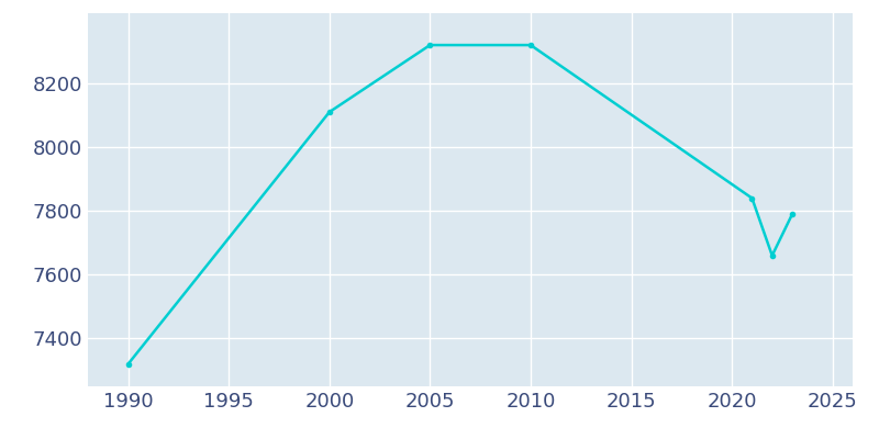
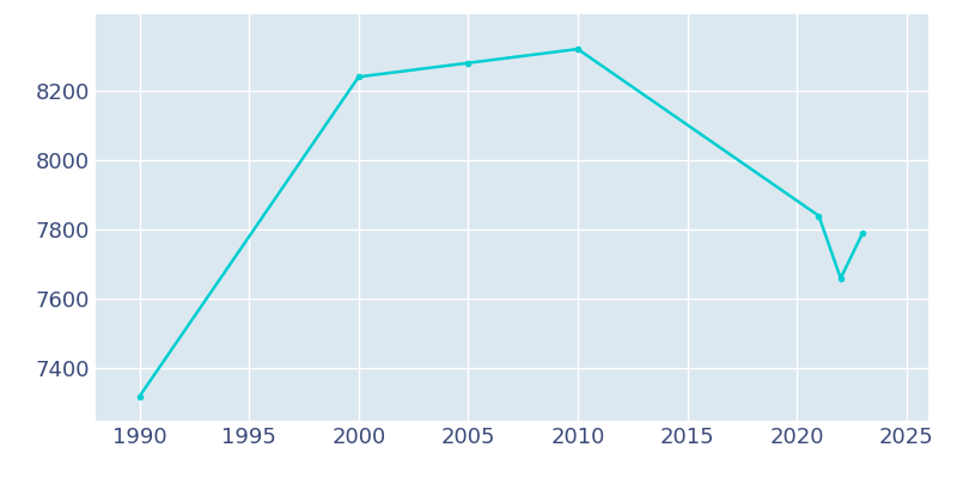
2000: 8110 -> 8240
2005: 8320 -> 8280
